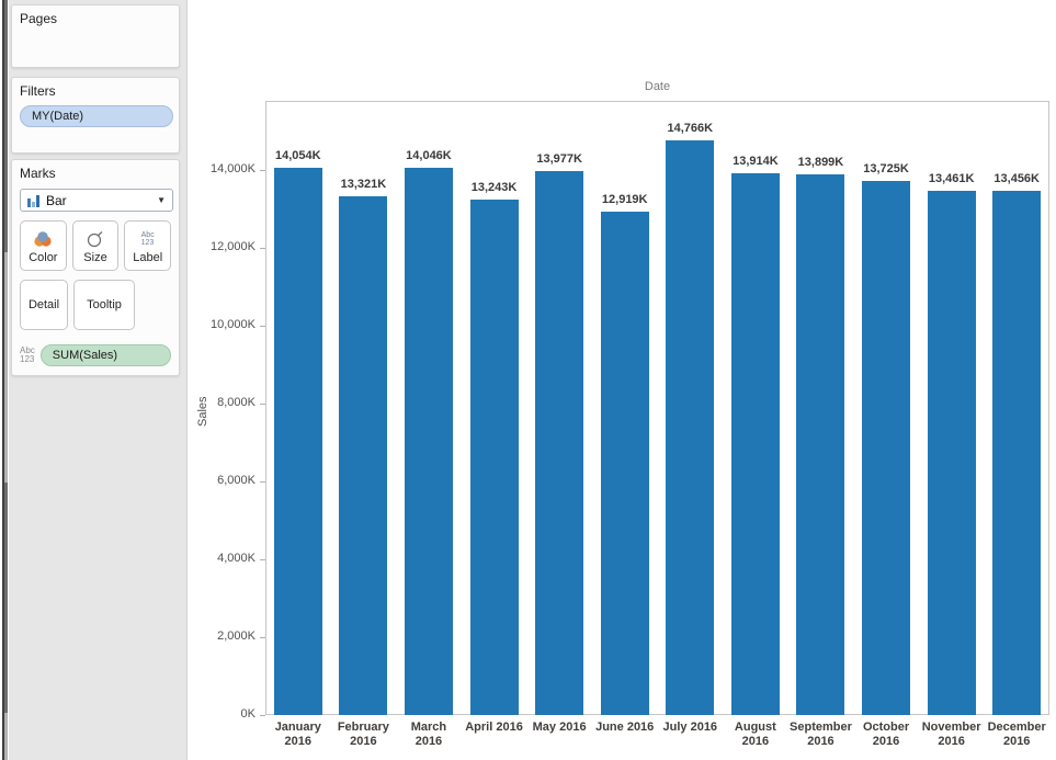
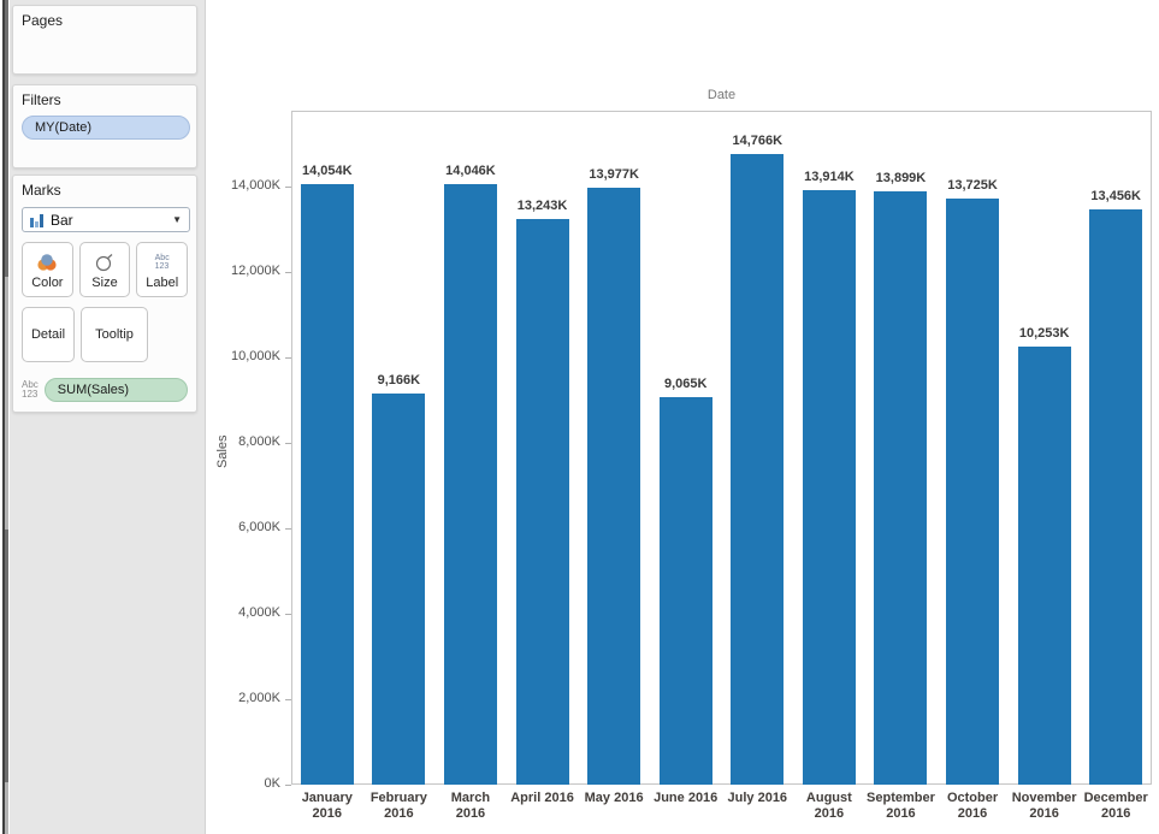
February 2016: 13,321K -> 9,166K
June 2016: 12,919K -> 9,065K
November 2016: 13,461K -> 10,253K
